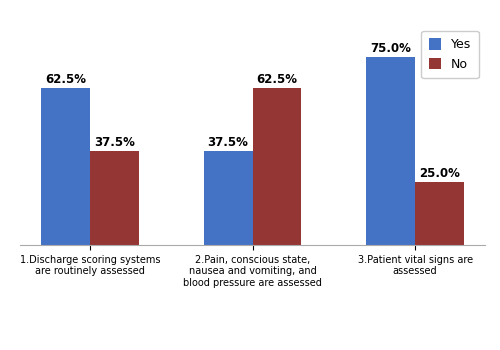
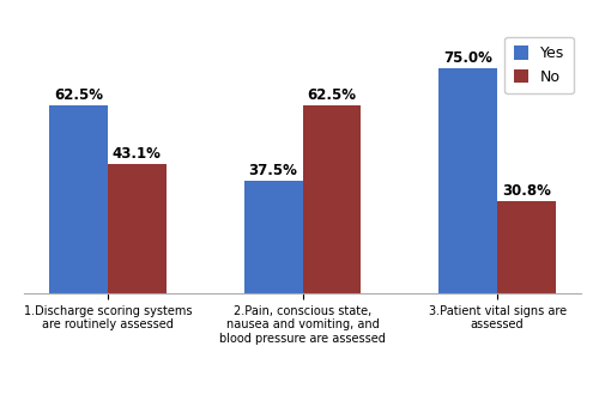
No/1.Discharge scoring systems are routinely assessed: 37.5% -> 43.1%
No/3.Patient vital signs are assessed: 25.0% -> 30.8%
